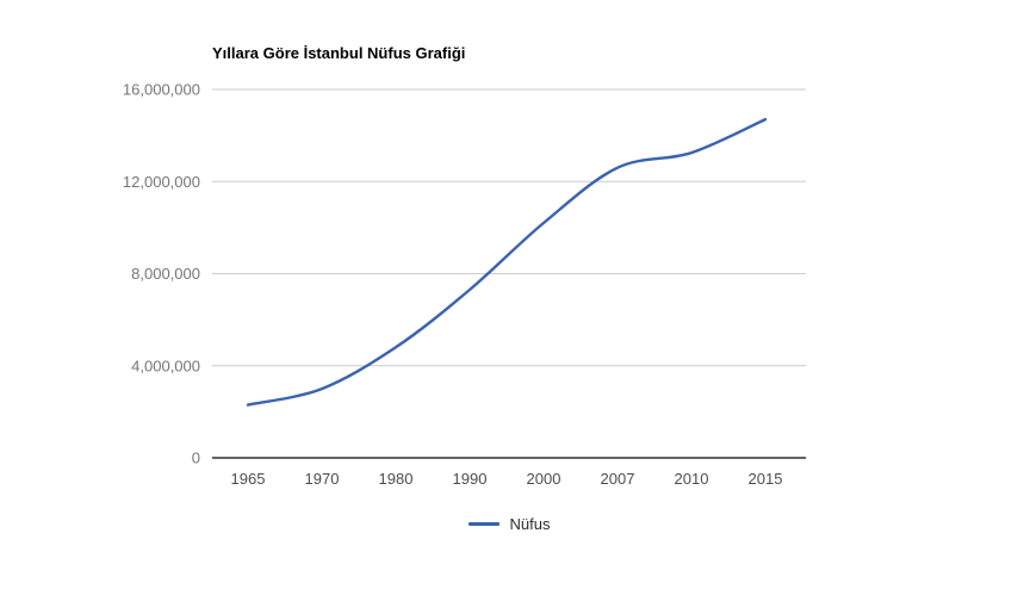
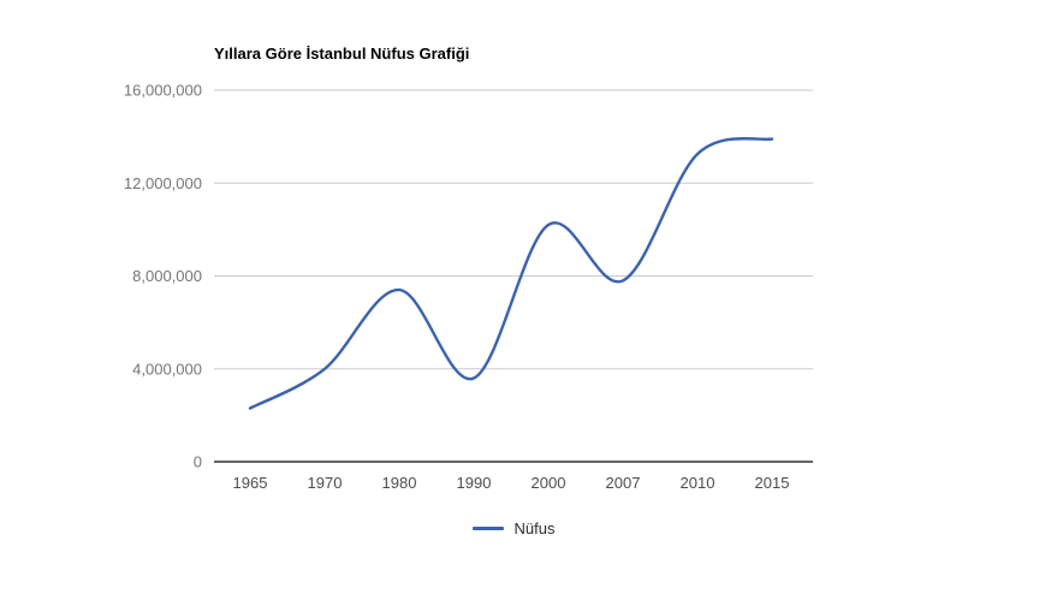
1970: 3000000 -> 4000000
1980: 4800000 -> 7400000
1990: 7300000 -> 3600000
2007: 12600000 -> 7800000
2015: 14700000 -> 13900000
